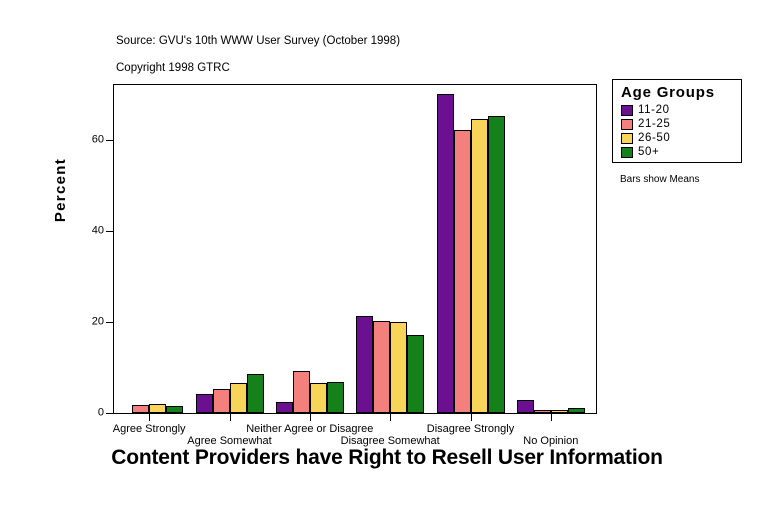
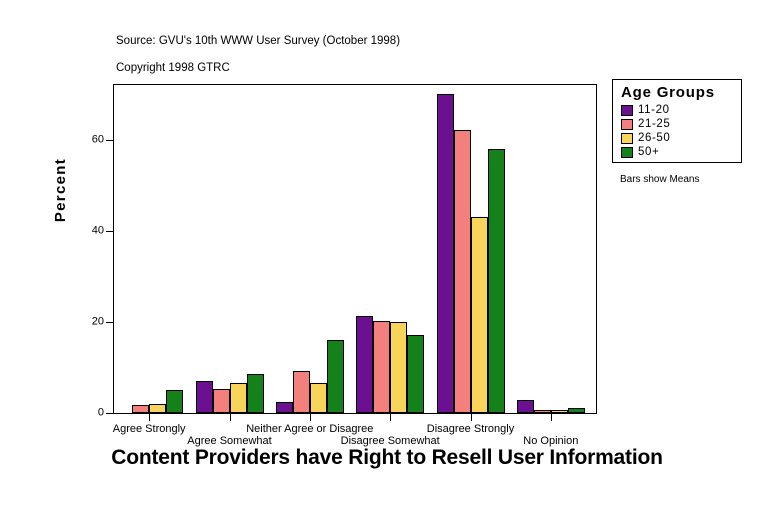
50+/Agree Strongly: 2 -> 5
11-20/Agree Somewhat: 4 -> 7
50+/Neither Agree or Disagree: 7 -> 16
26-50/Disagree Strongly: 65 -> 43
50+/Disagree Strongly: 65 -> 58
